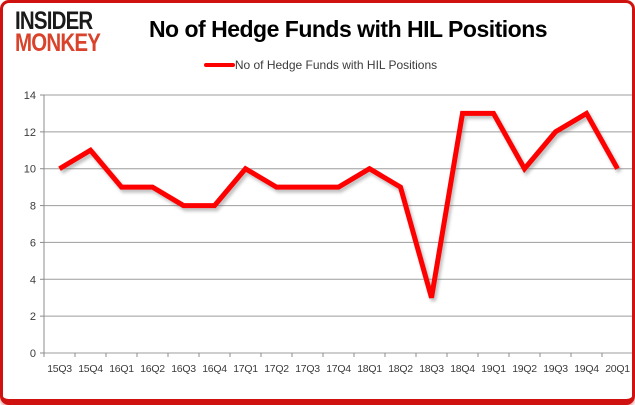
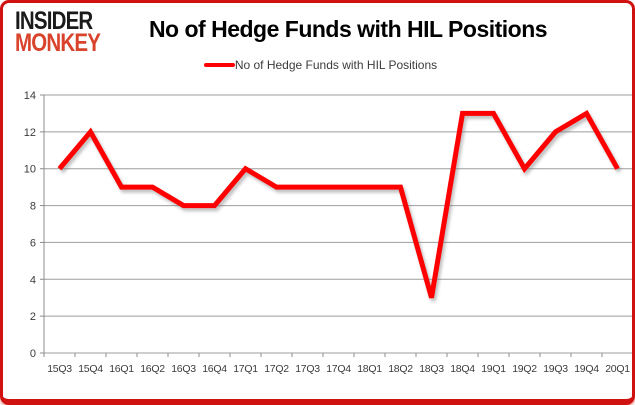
15Q4: 11 -> 12
18Q1: 10 -> 9
